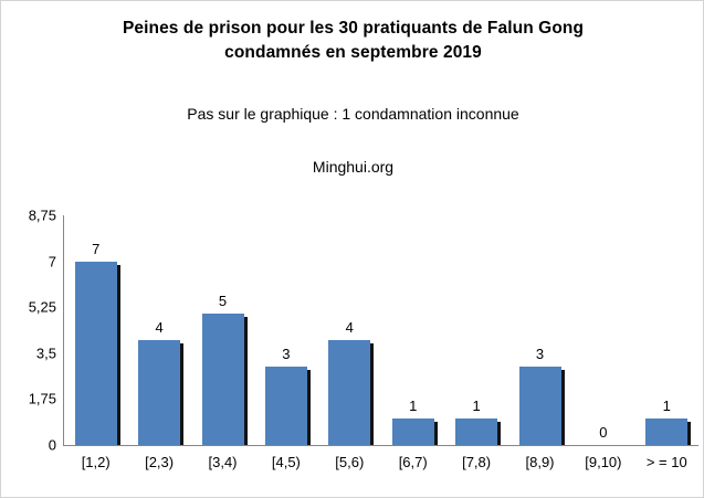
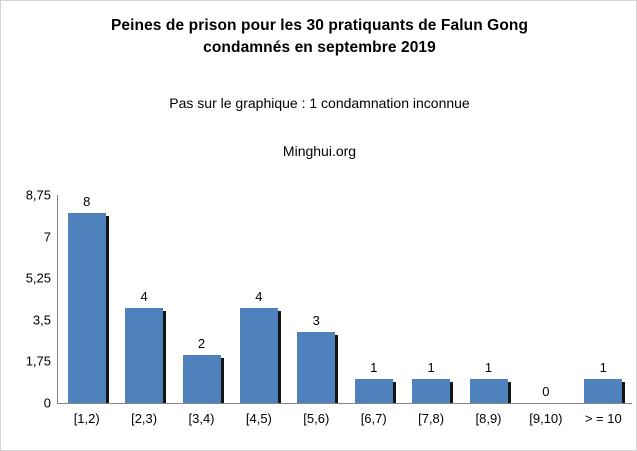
[1,2): 7 -> 8
[3,4): 5 -> 2
[4,5): 3 -> 4
[5,6): 4 -> 3
[8,9): 3 -> 1
